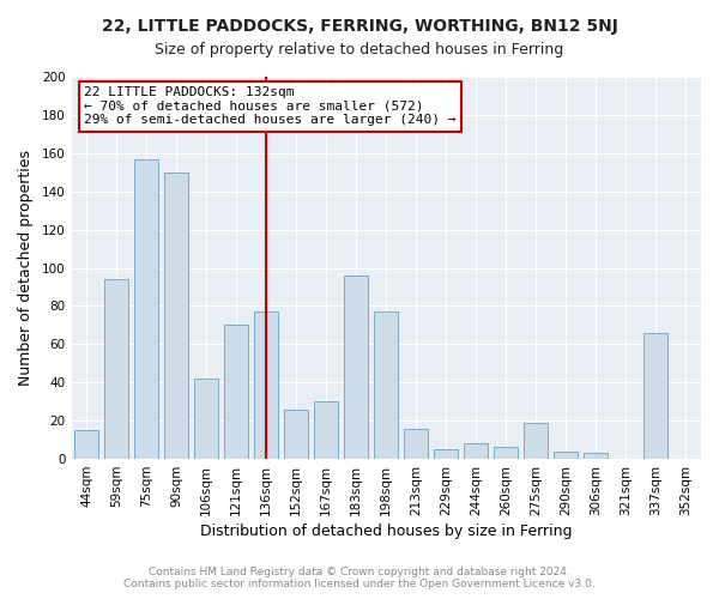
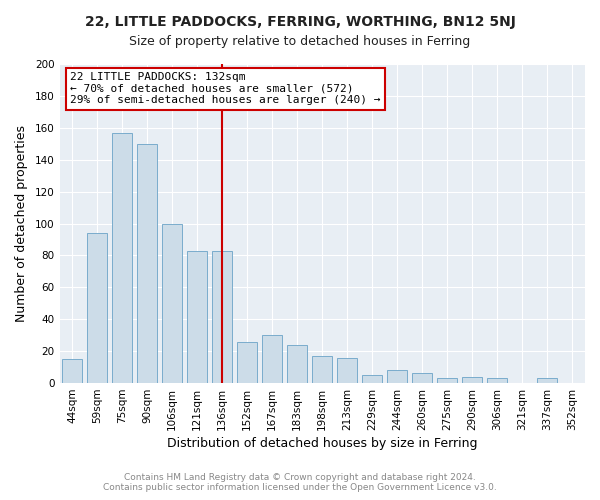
106sqm: 42 -> 100
121sqm: 70 -> 83
136sqm: 77 -> 83
183sqm: 96 -> 24
198sqm: 77 -> 17
275sqm: 19 -> 3
337sqm: 66 -> 3
